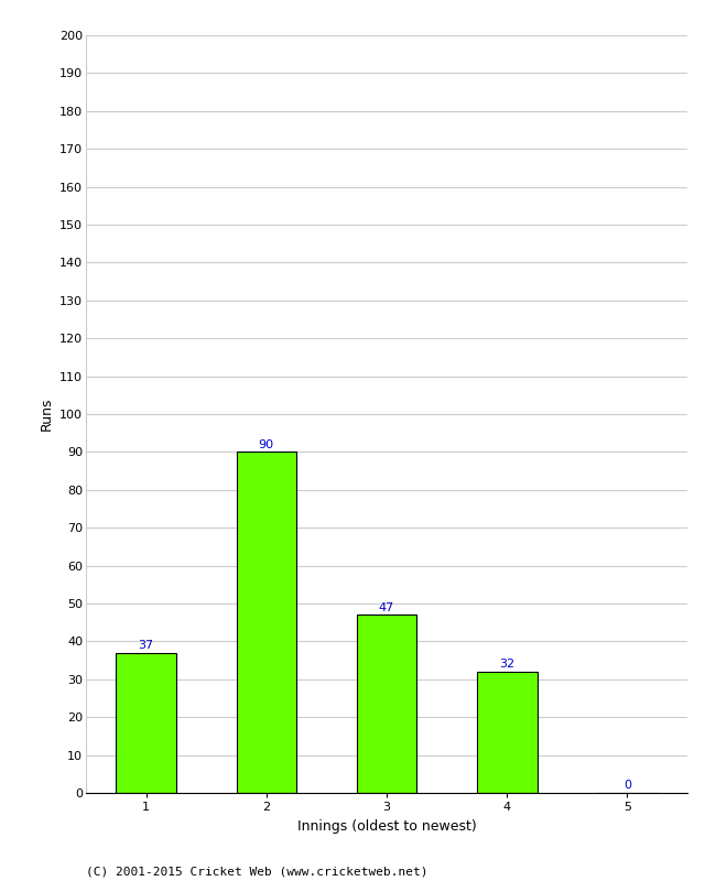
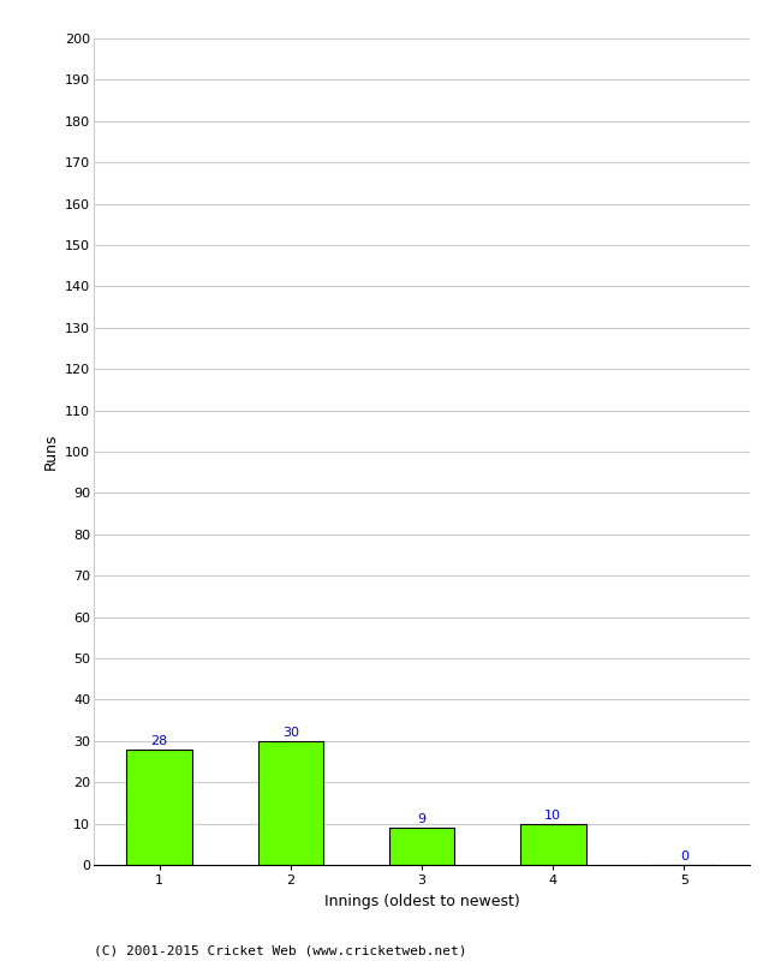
1: 37 -> 28
2: 90 -> 30
3: 47 -> 9
4: 32 -> 10
